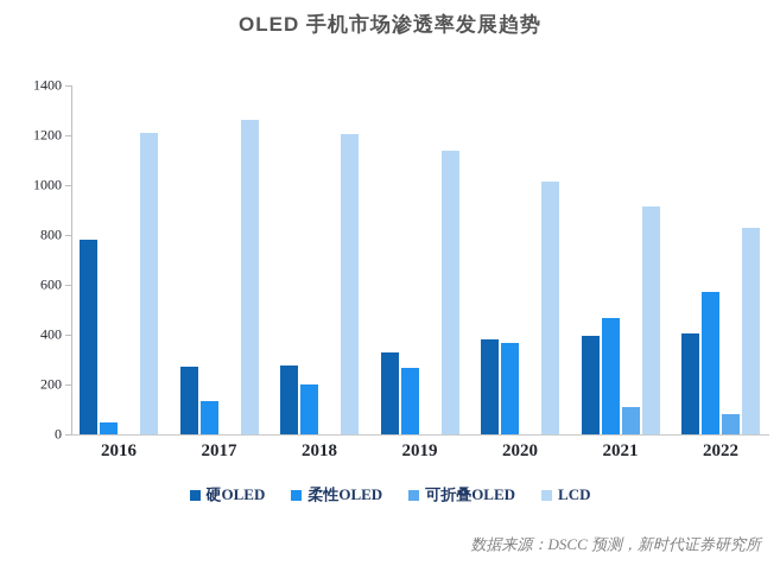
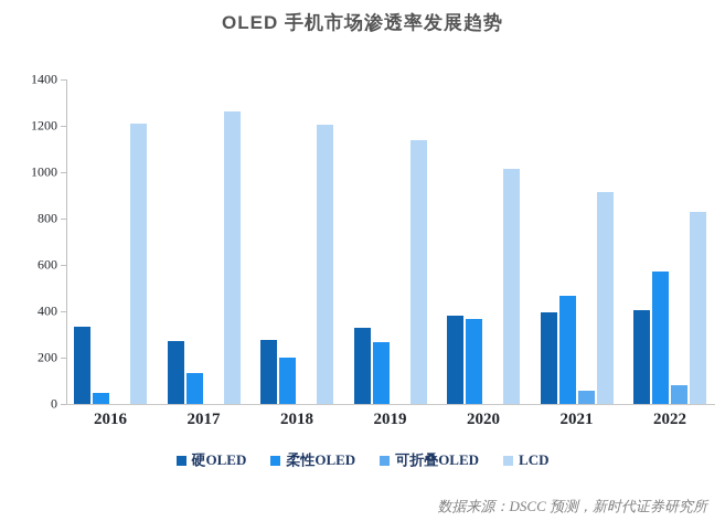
硬OLED/2016: 780 -> 340
可折叠OLED/2021: 110 -> 60
